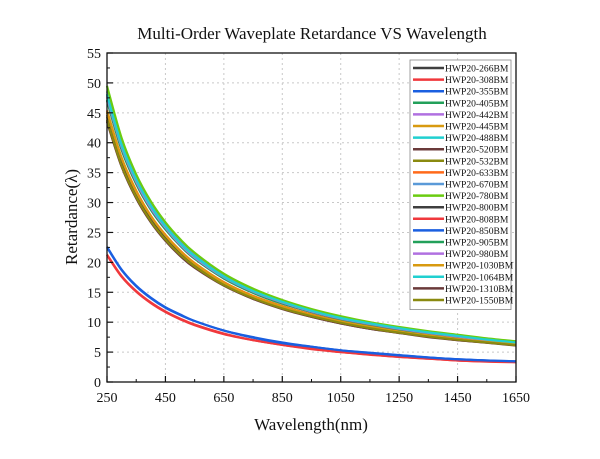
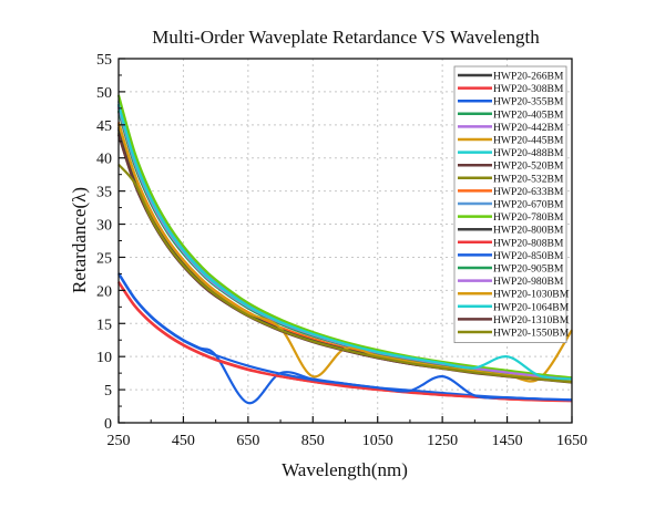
HWP20-1550BM/250: 44 -> 39
HWP20-355BM/650: 9 -> 3
HWP20-1030BM/850: 13 -> 7
HWP20-850BM/1250: 4 -> 7
HWP20-1064BM/1450: 8 -> 10
HWP20-445BM/1650: 6 -> 14
